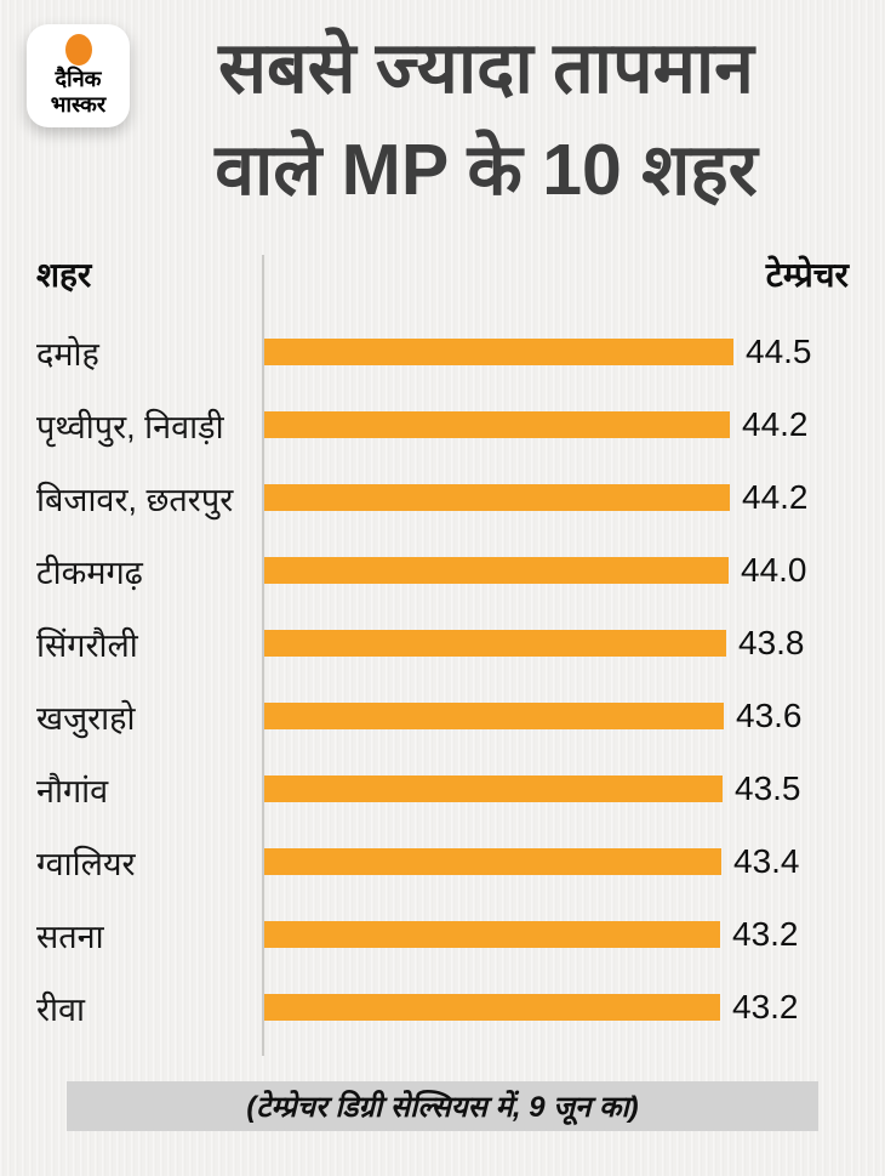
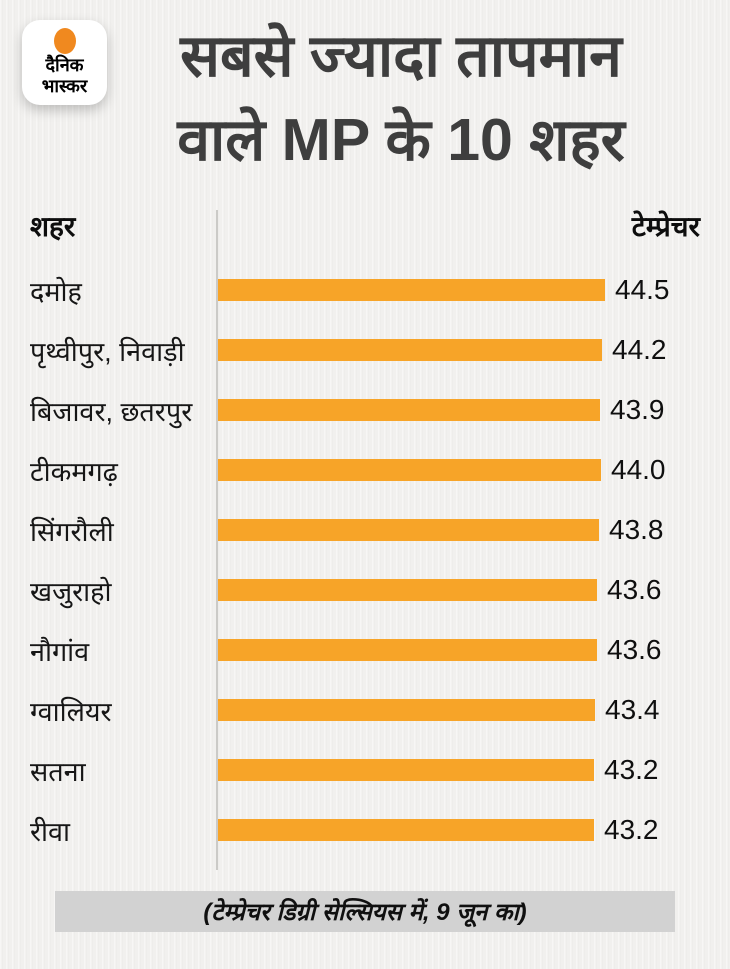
बिजावर, छतरपुर: 44.2 -> 43.9
नौगांव: 43.5 -> 43.6
